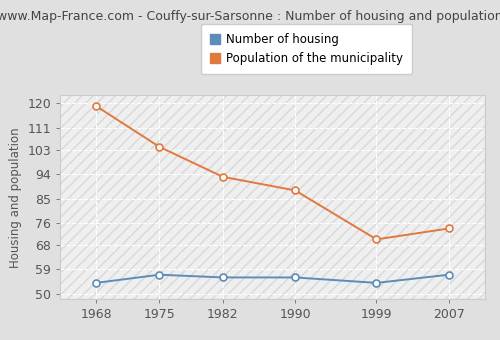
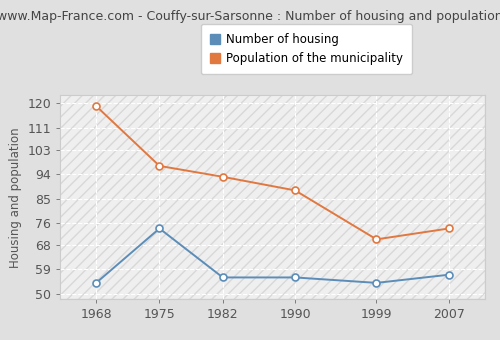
Number of housing/1975: 57 -> 74
Population of the municipality/1975: 104 -> 97
